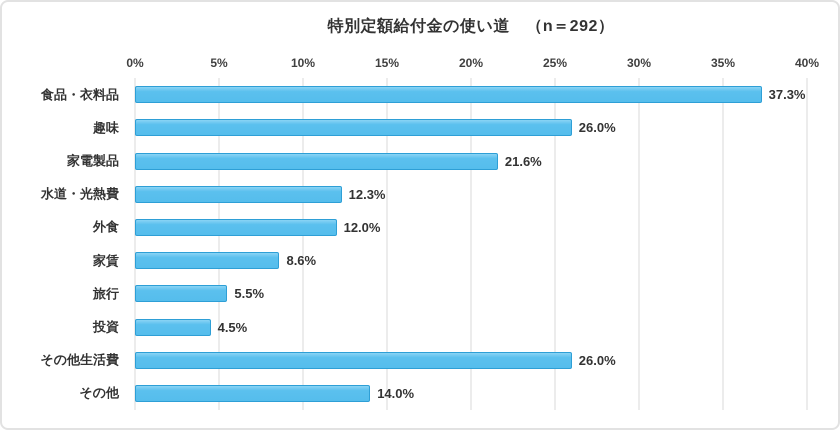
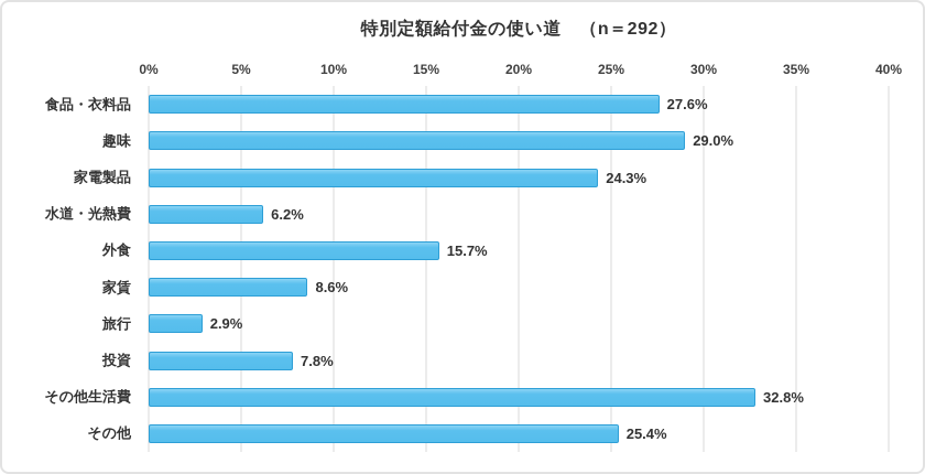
食品・衣料品: 37.3% -> 27.6%
趣味: 26.0% -> 29.0%
家電製品: 21.6% -> 24.3%
水道・光熱費: 12.3% -> 6.2%
外食: 12.0% -> 15.7%
旅行: 5.5% -> 2.9%
投資: 4.5% -> 7.8%
その他生活費: 26.0% -> 32.8%
その他: 14.0% -> 25.4%
